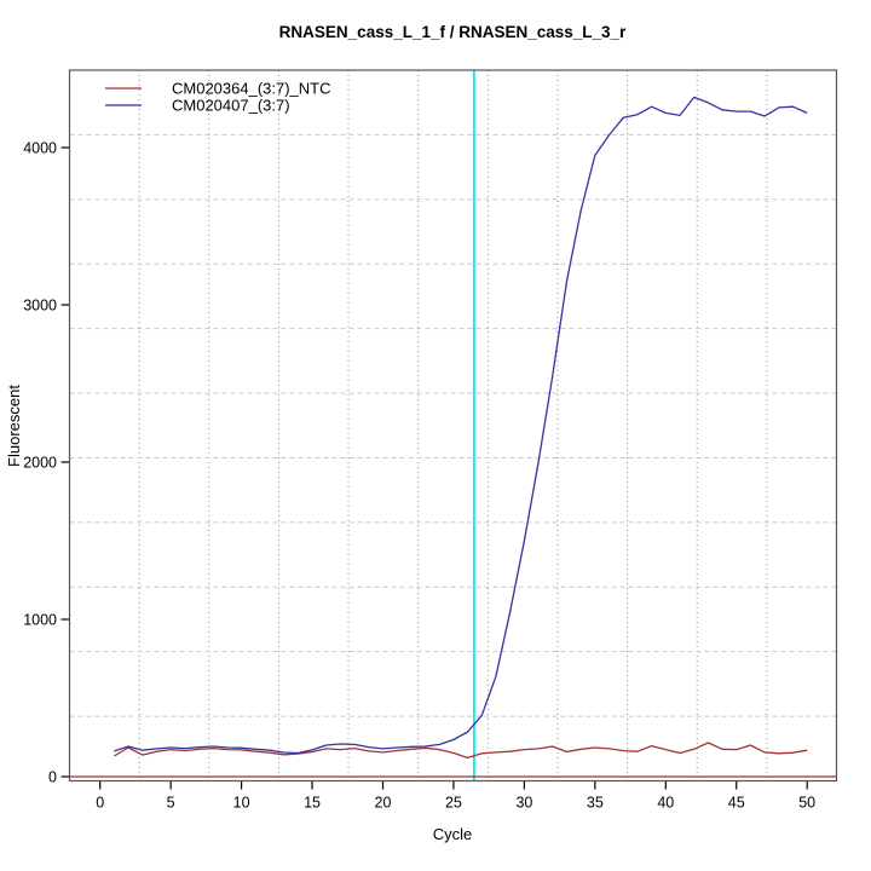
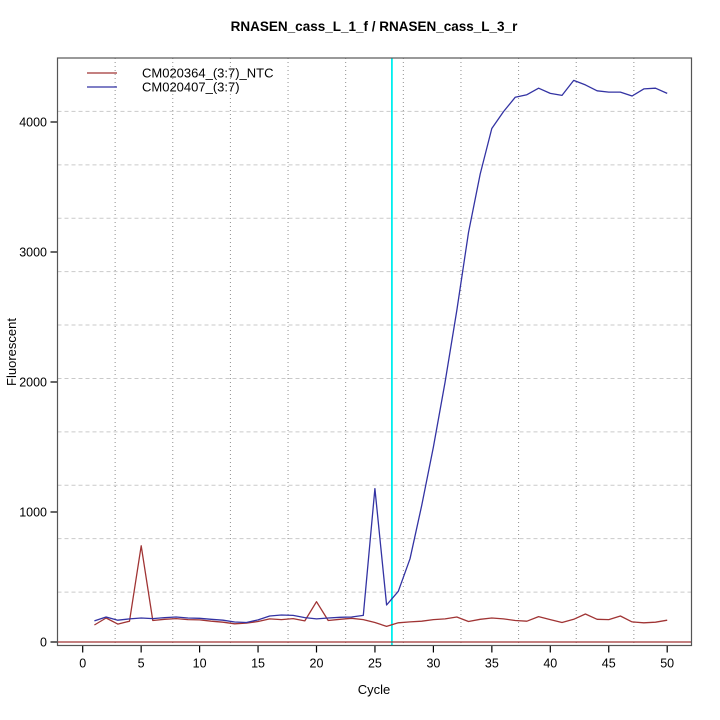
CM020364_(3:7)_NTC/5: 170 -> 740
CM020364_(3:7)_NTC/20: 160 -> 310
CM020407_(3:7)/25: 240 -> 1180
